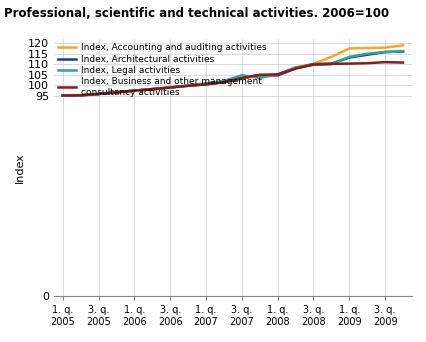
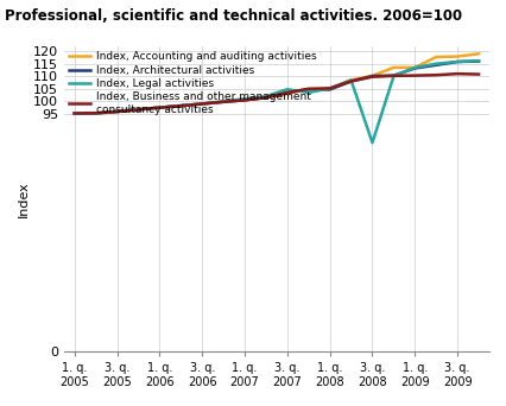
Index, Legal activities/3. q. 2008: 109.8 -> 83.5
Index, Accounting and auditing activities/1. q. 2009: 117.5 -> 113.5
